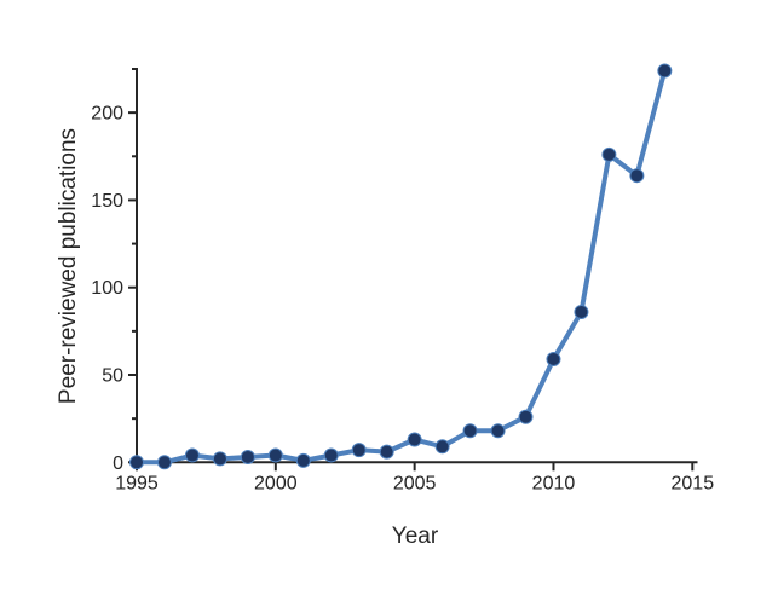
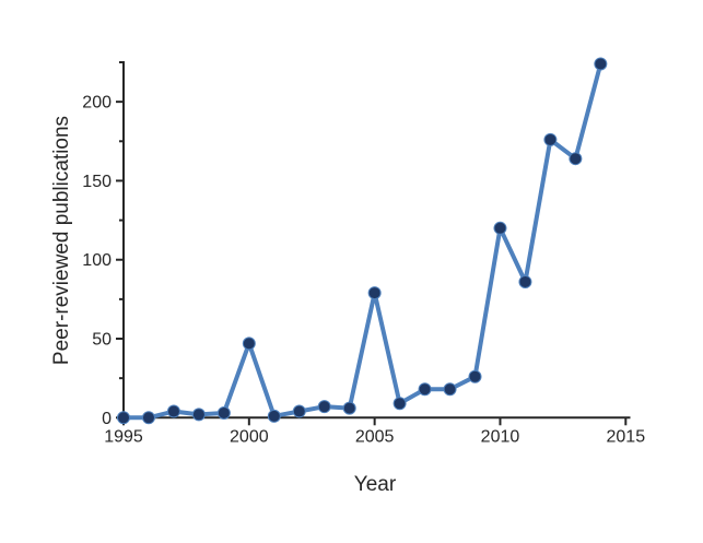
2000: 4 -> 47
2005: 13 -> 79
2010: 59 -> 120
